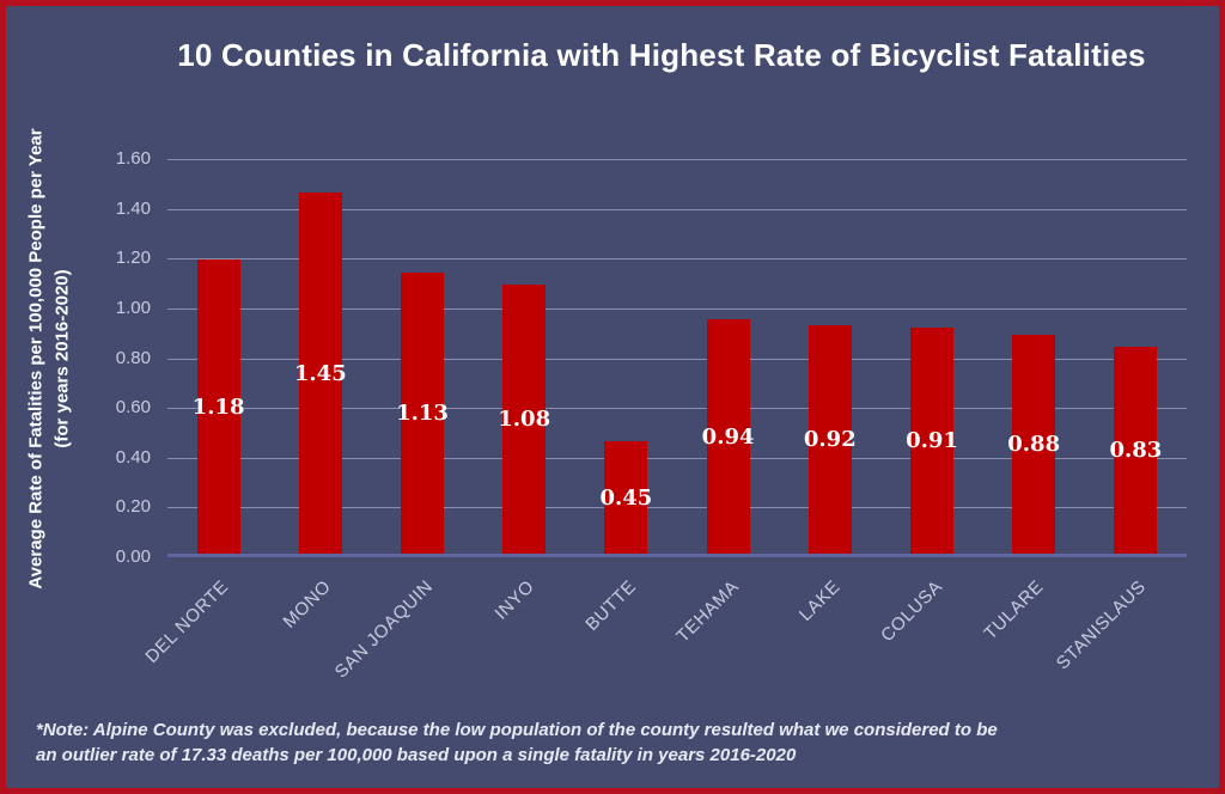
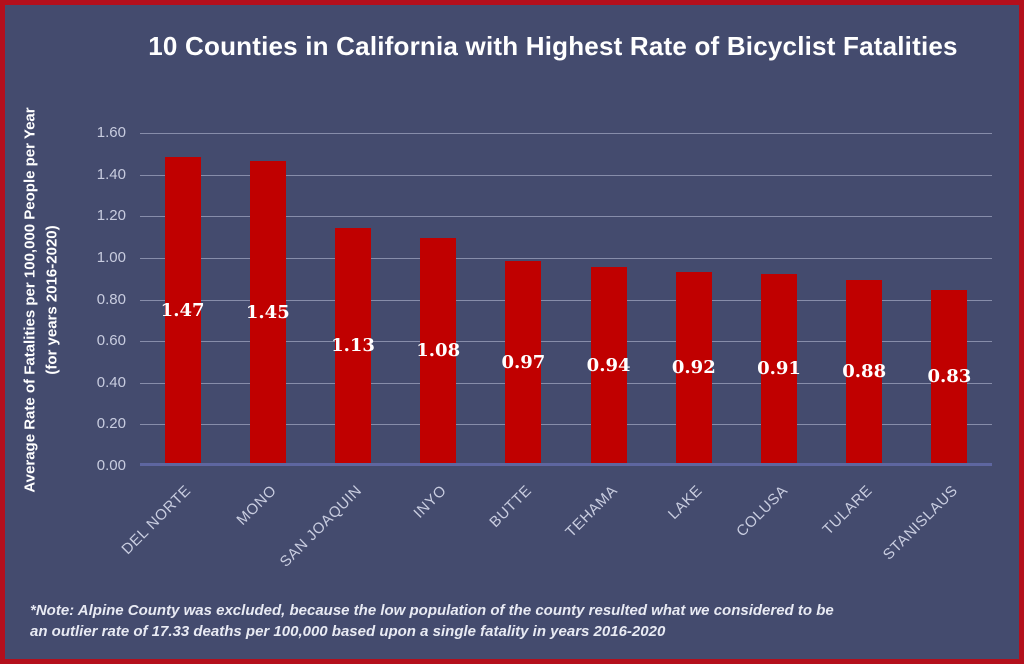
DEL NORTE: 1.18 -> 1.47
BUTTE: 0.45 -> 0.97
